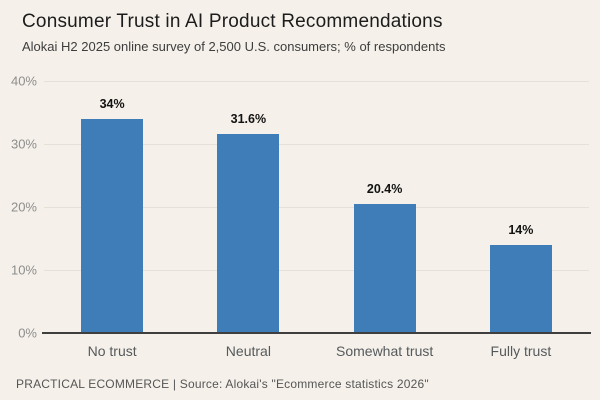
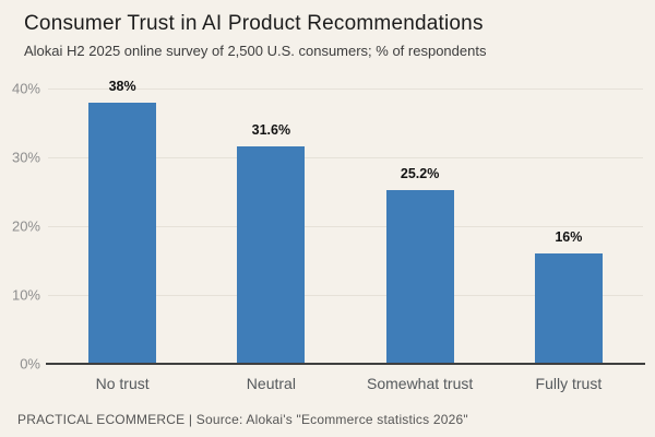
No trust: 34% -> 38%
Somewhat trust: 20.4% -> 25.2%
Fully trust: 14% -> 16%
